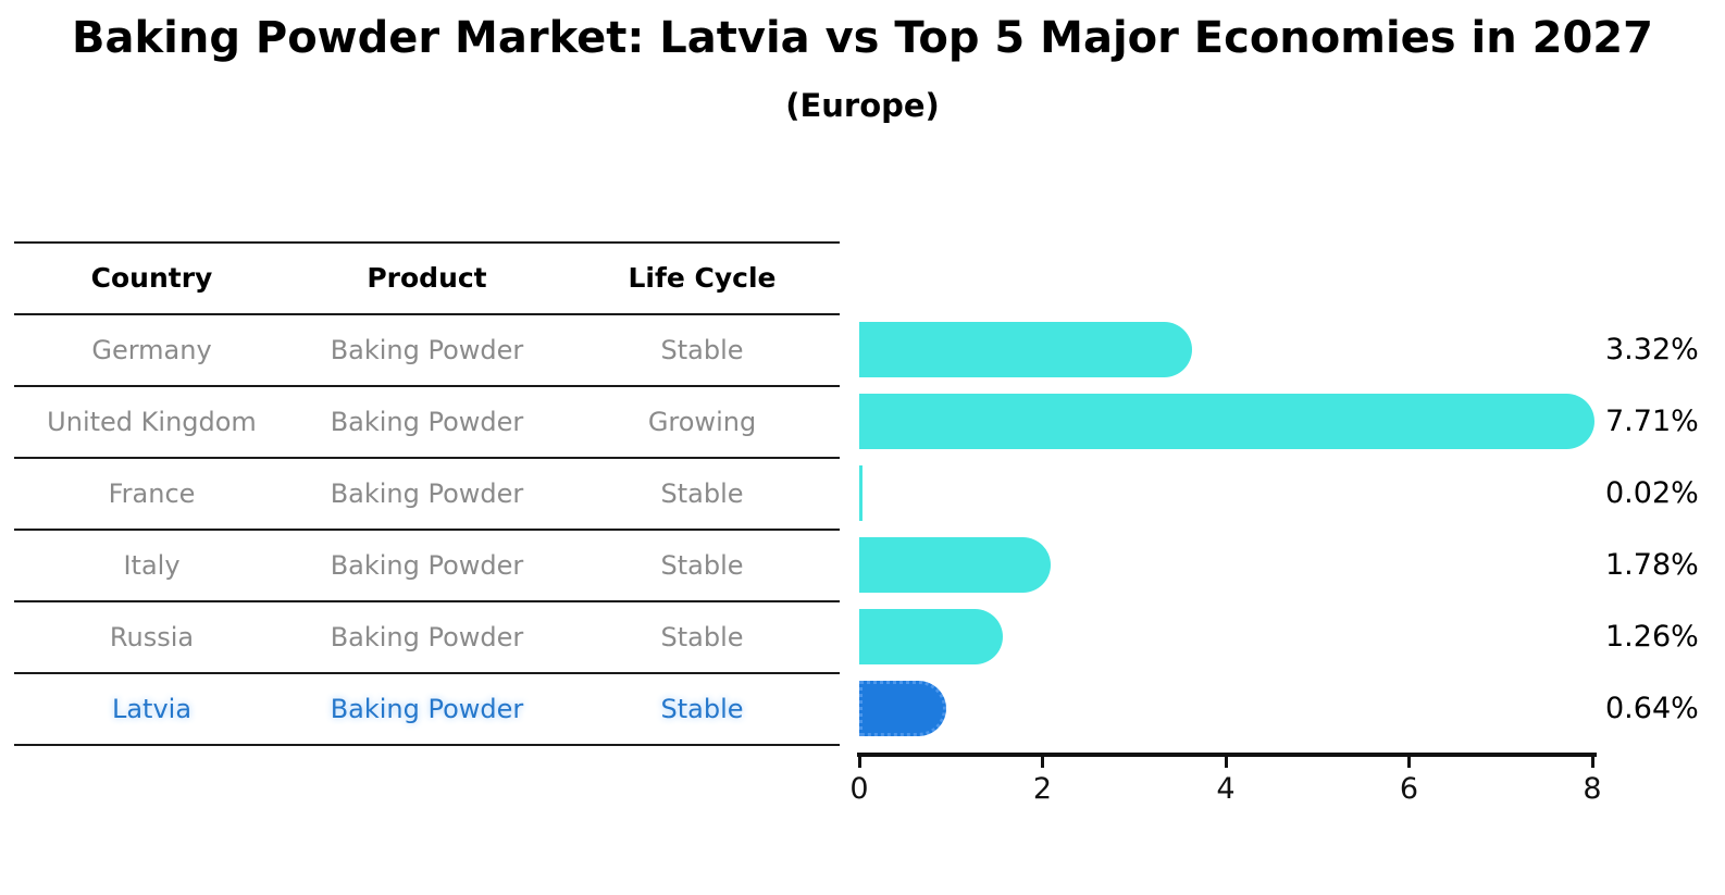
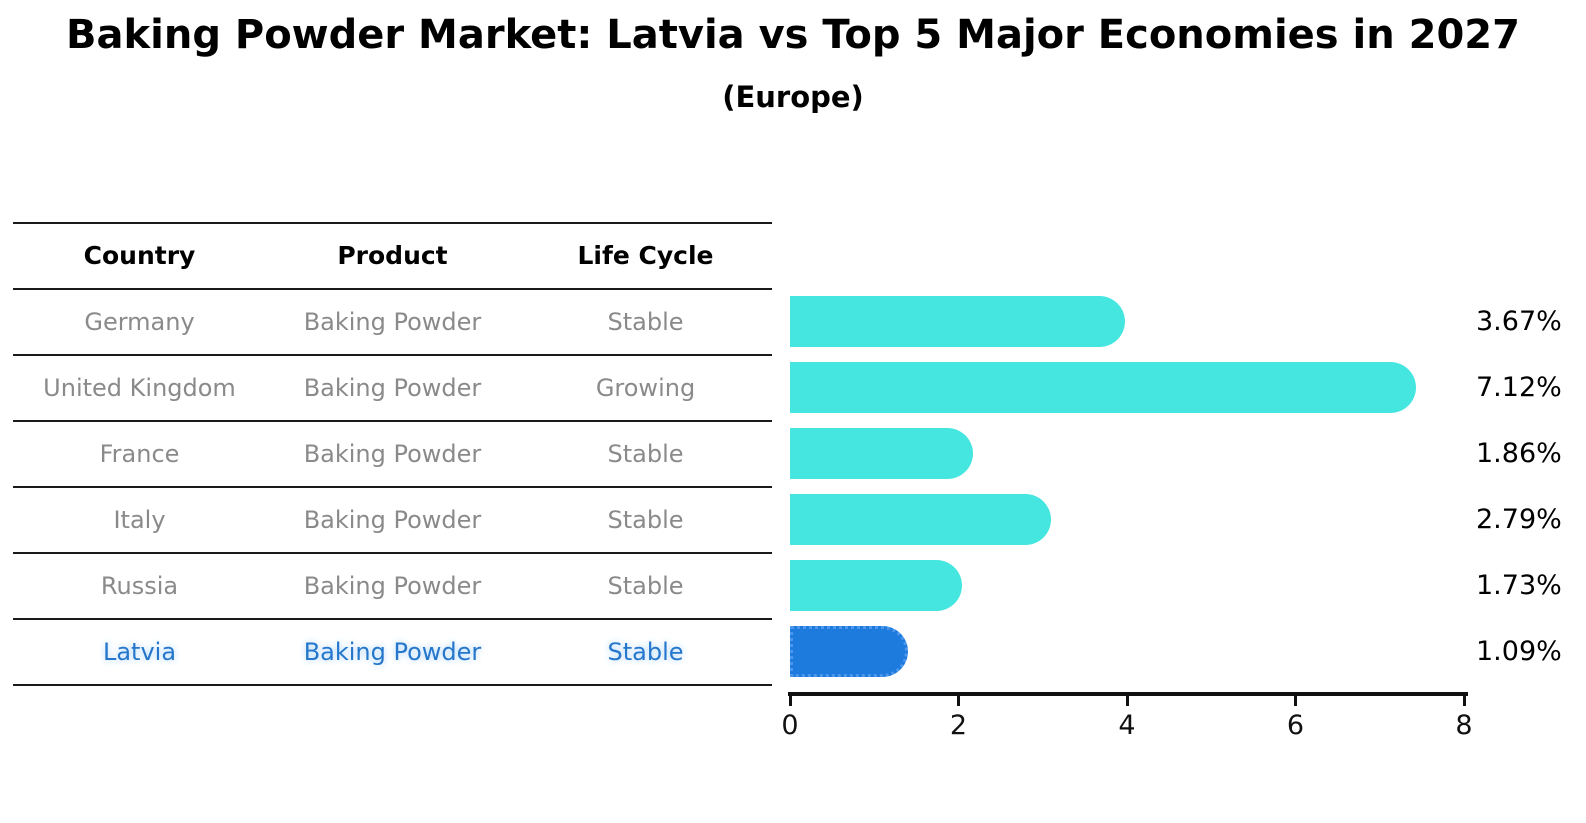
Germany: 3.32% -> 3.67%
United Kingdom: 7.71% -> 7.12%
France: 0.02% -> 1.86%
Italy: 1.78% -> 2.79%
Russia: 1.26% -> 1.73%
Latvia: 0.64% -> 1.09%
